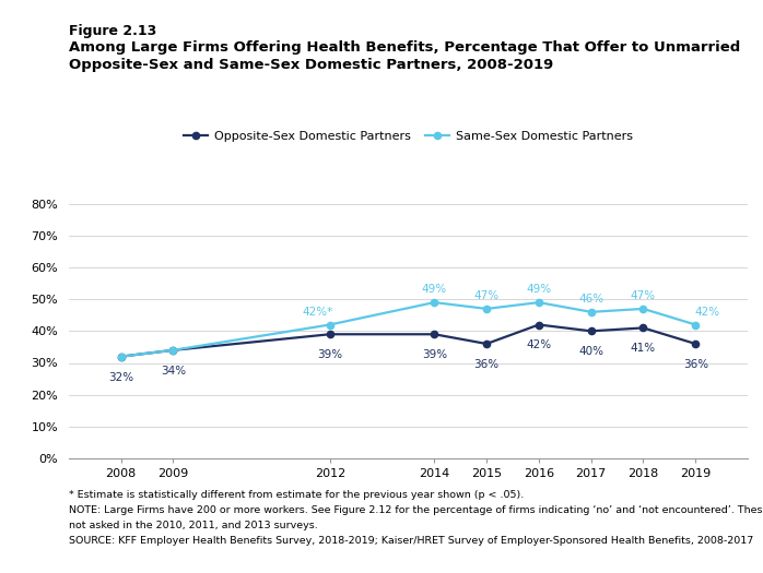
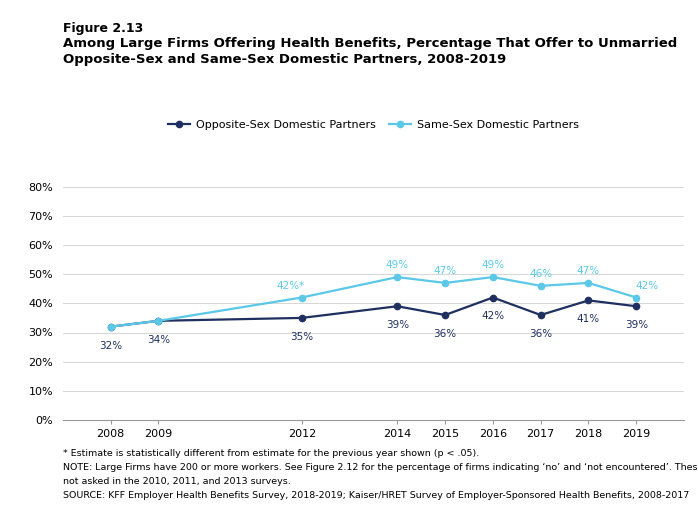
Opposite-Sex Domestic Partners/2012: 39% -> 35%
Opposite-Sex Domestic Partners/2017: 40% -> 36%
Opposite-Sex Domestic Partners/2019: 36% -> 39%
